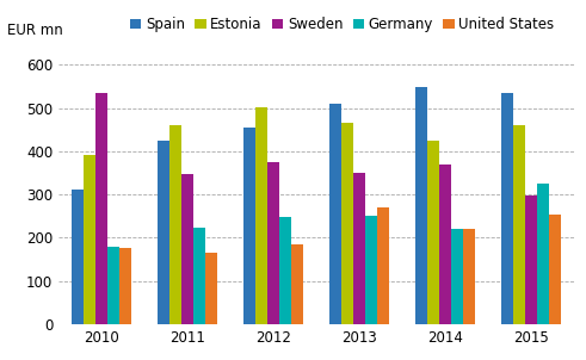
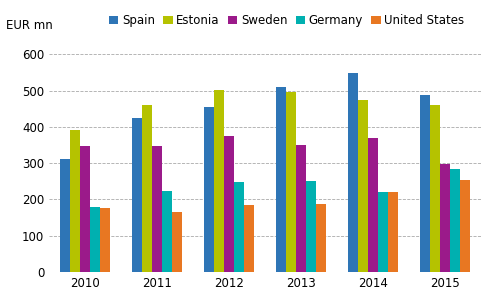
Sweden/2010: 535 -> 347
Estonia/2013: 465 -> 495
United States/2013: 270 -> 188
Estonia/2014: 425 -> 473
Spain/2015: 535 -> 487
Germany/2015: 325 -> 285
